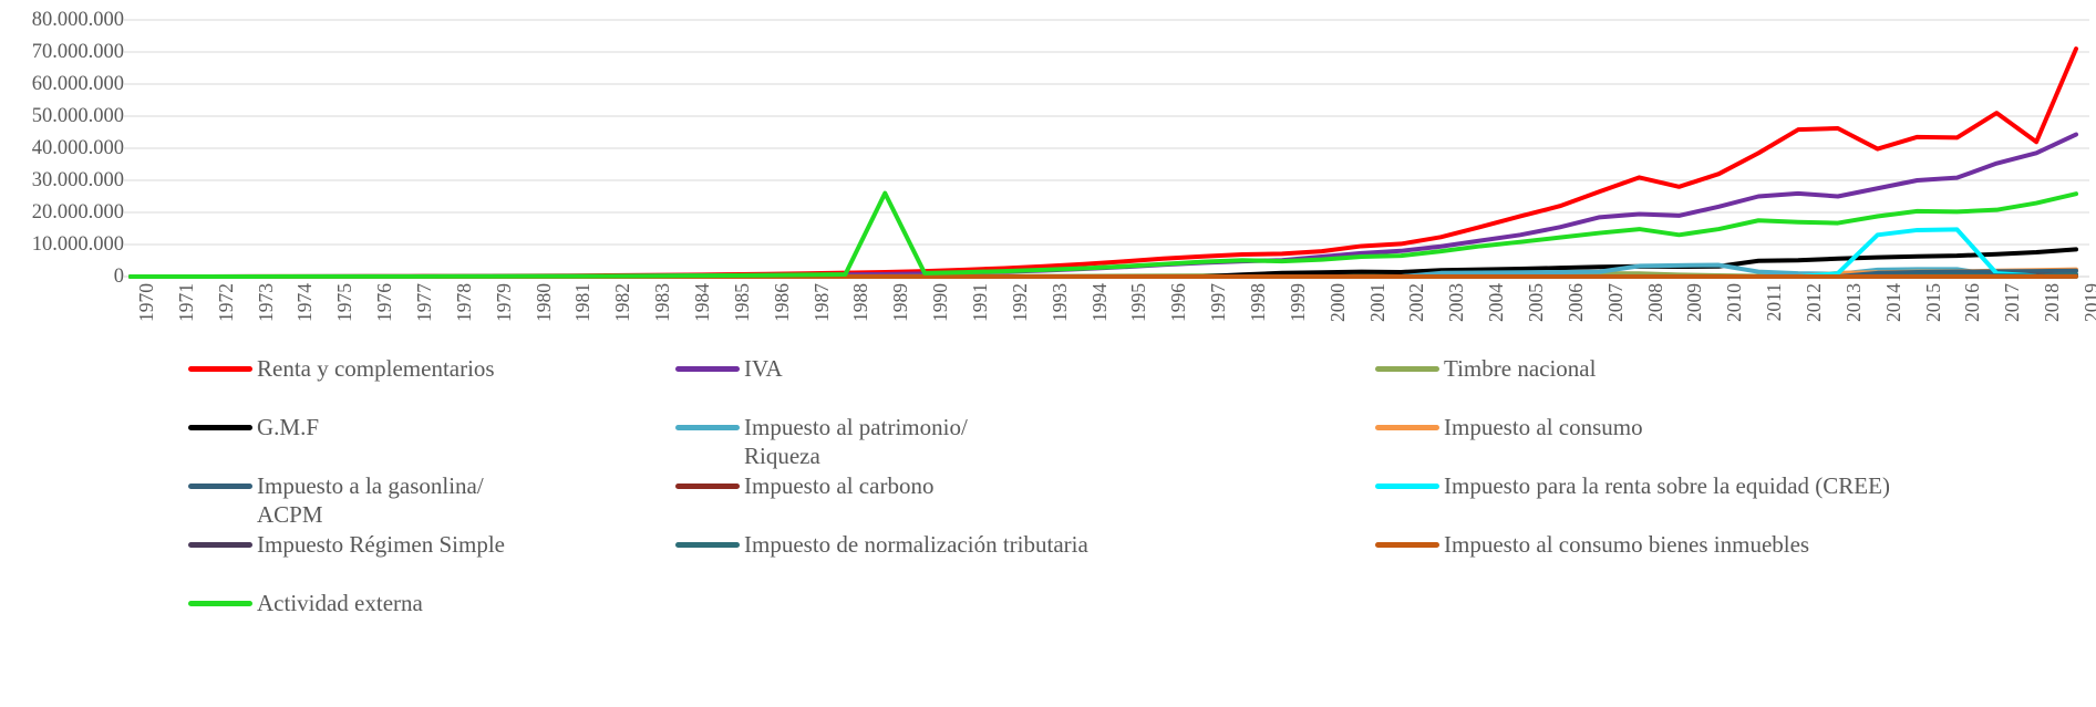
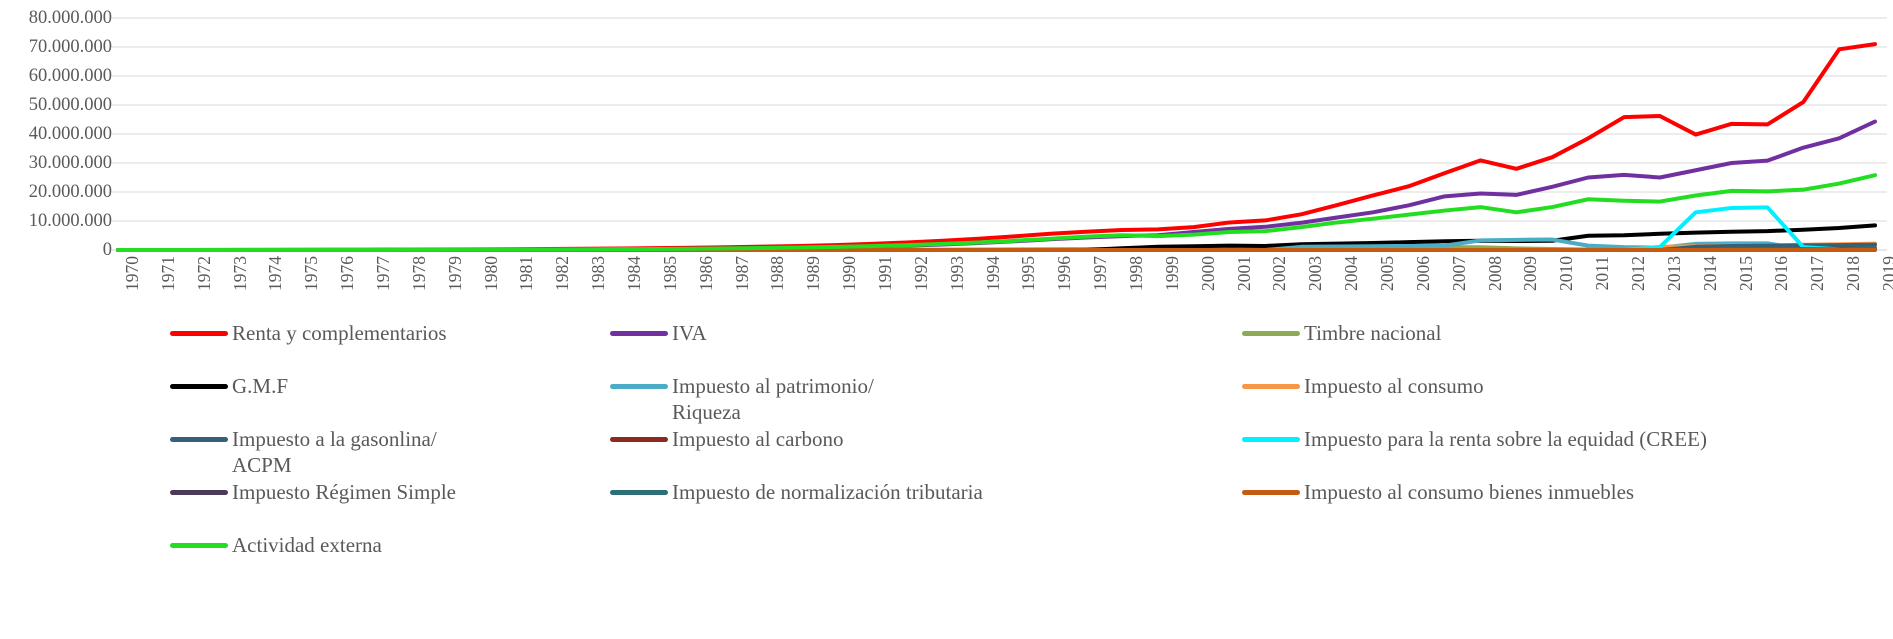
Actividad externa/1989: 26000000 -> 1000000
Renta y complementarios/2018: 42000000 -> 69000000
